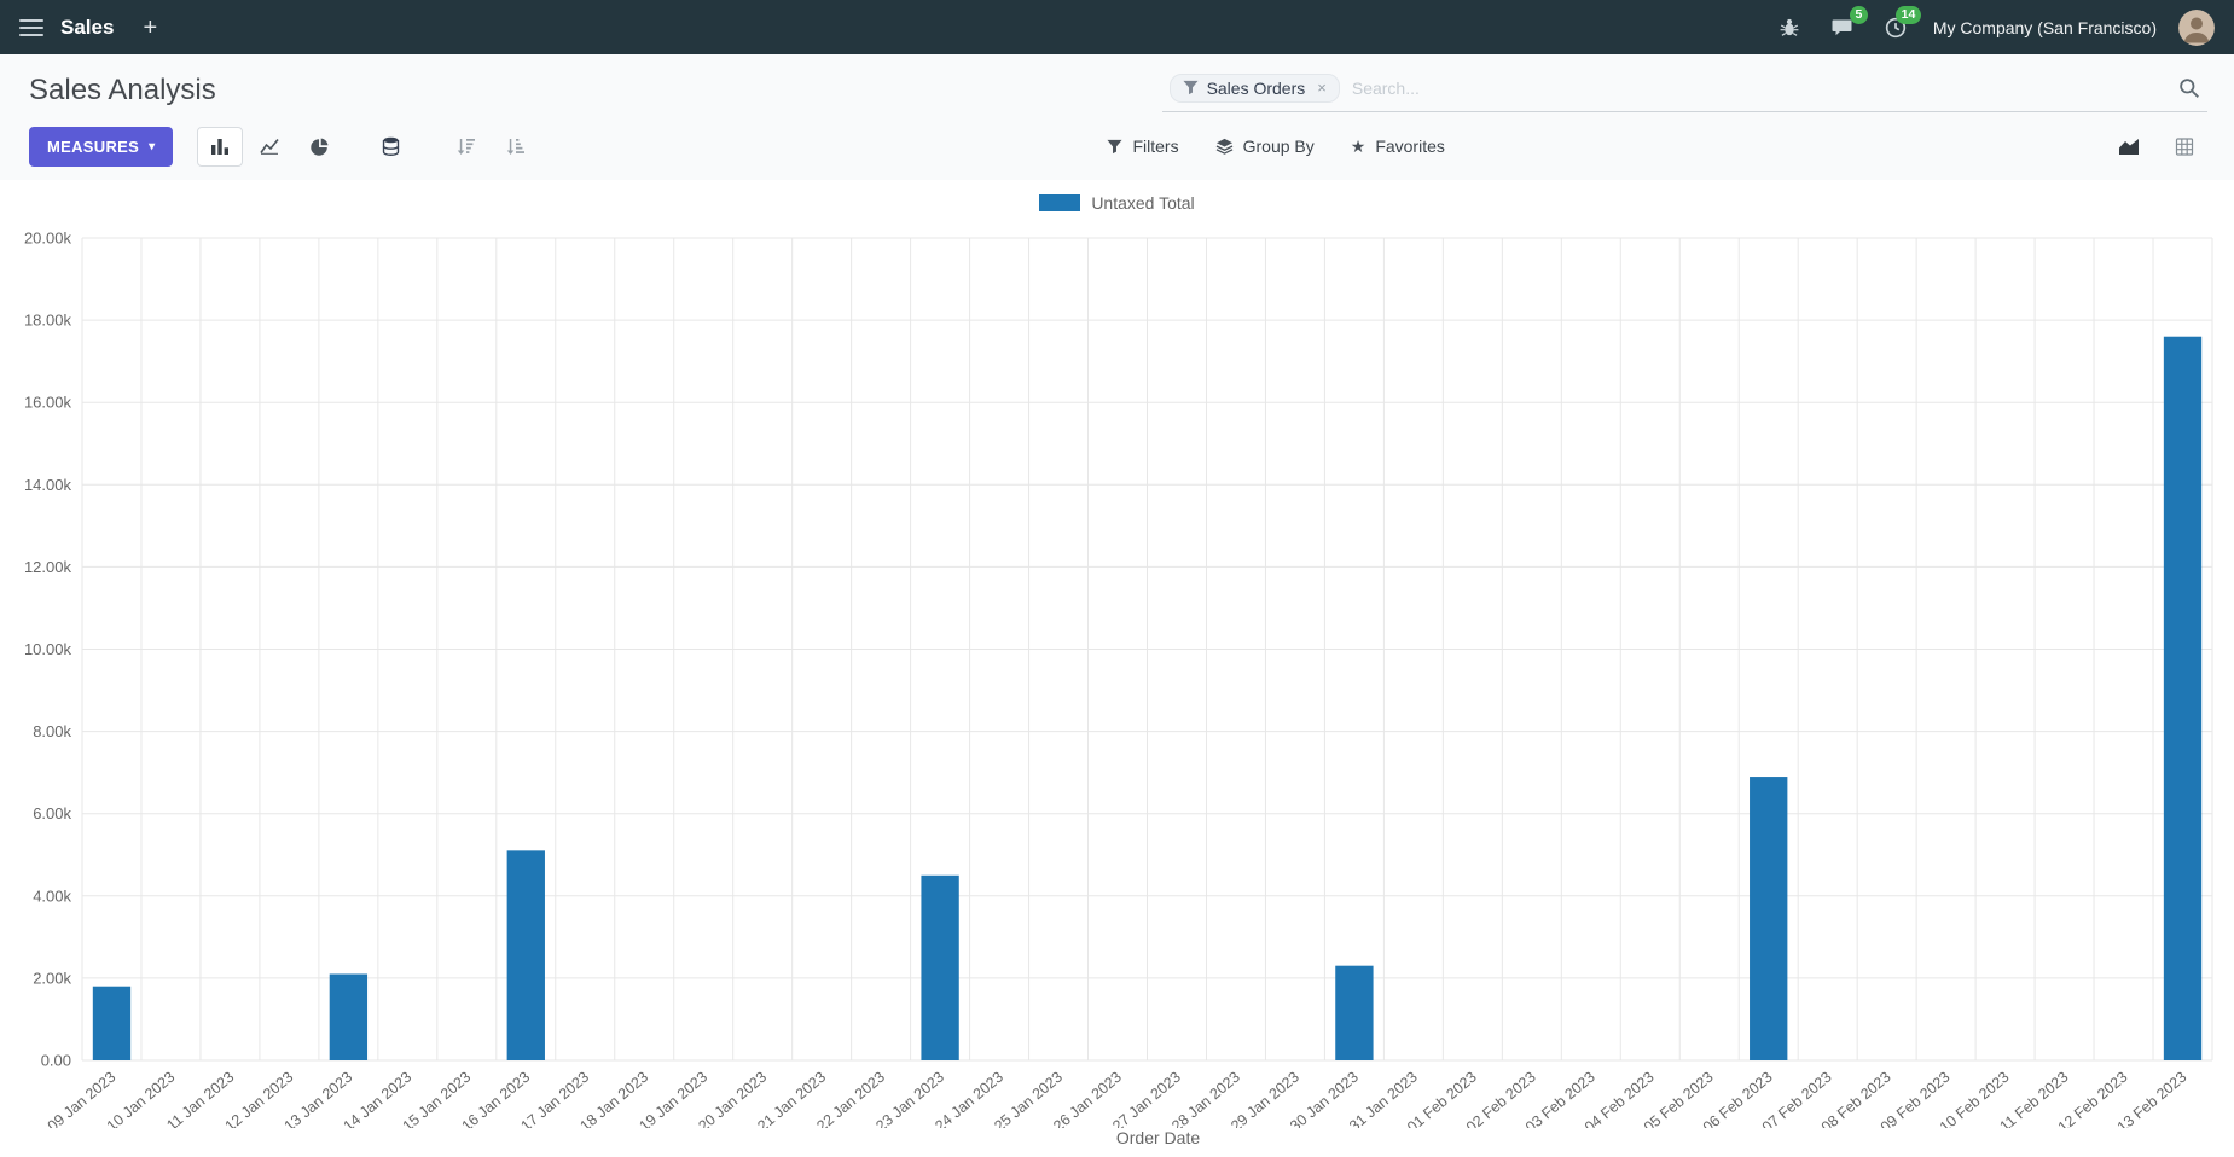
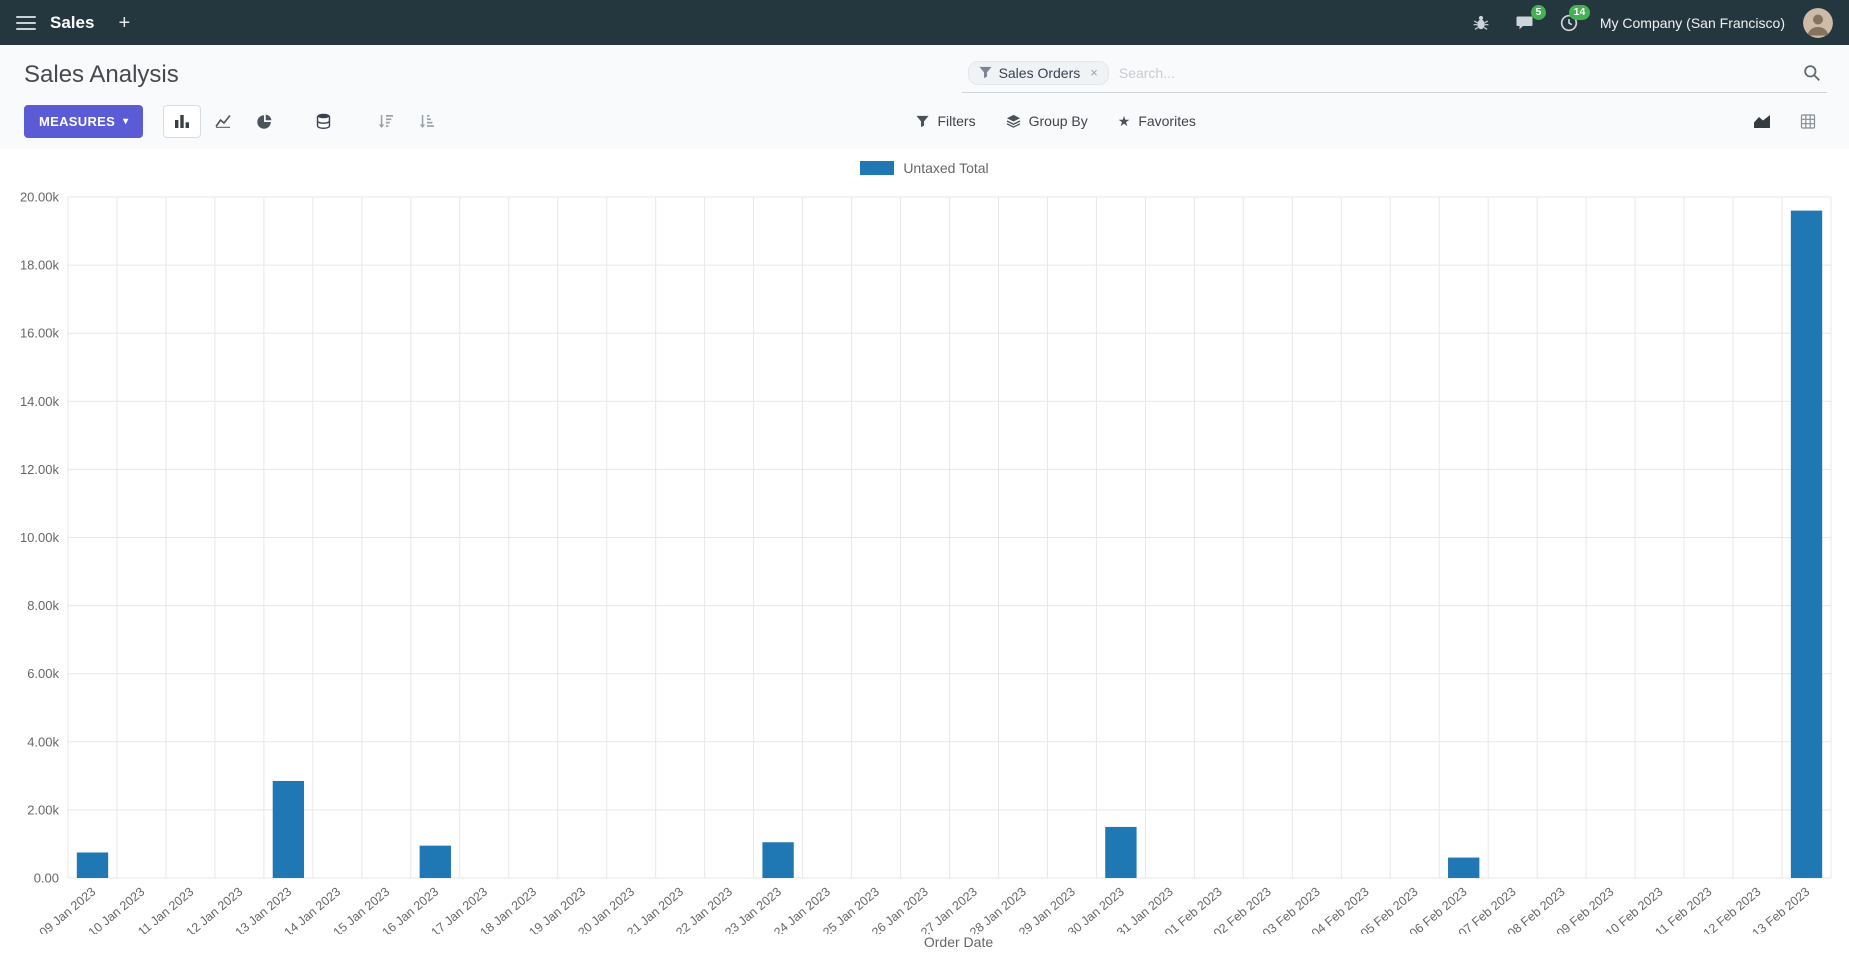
09 Jan 2023: 1.8k -> 0.8k
13 Jan 2023: 2.1k -> 2.8k
16 Jan 2023: 5.1k -> 1.0k
23 Jan 2023: 4.5k -> 1.0k
30 Jan 2023: 2.3k -> 1.5k
06 Feb 2023: 6.9k -> 0.6k
13 Feb 2023: 17.6k -> 19.6k
